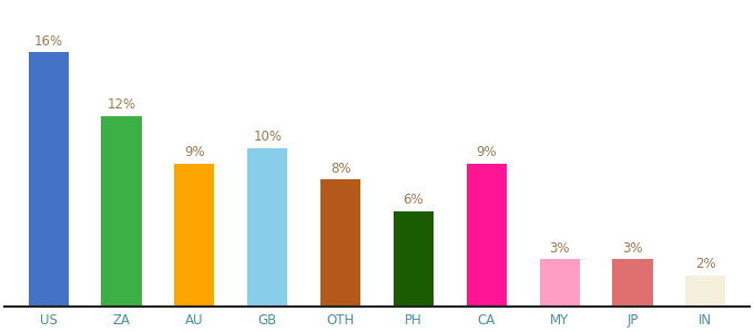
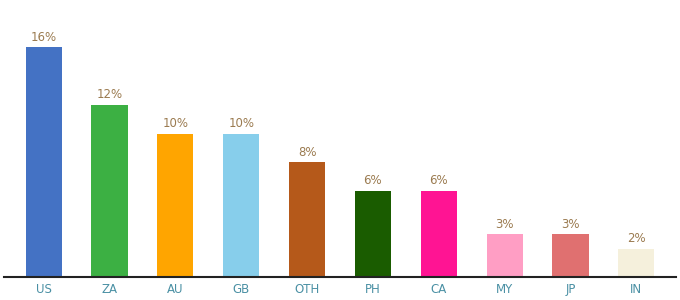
AU: 9% -> 10%
CA: 9% -> 6%
